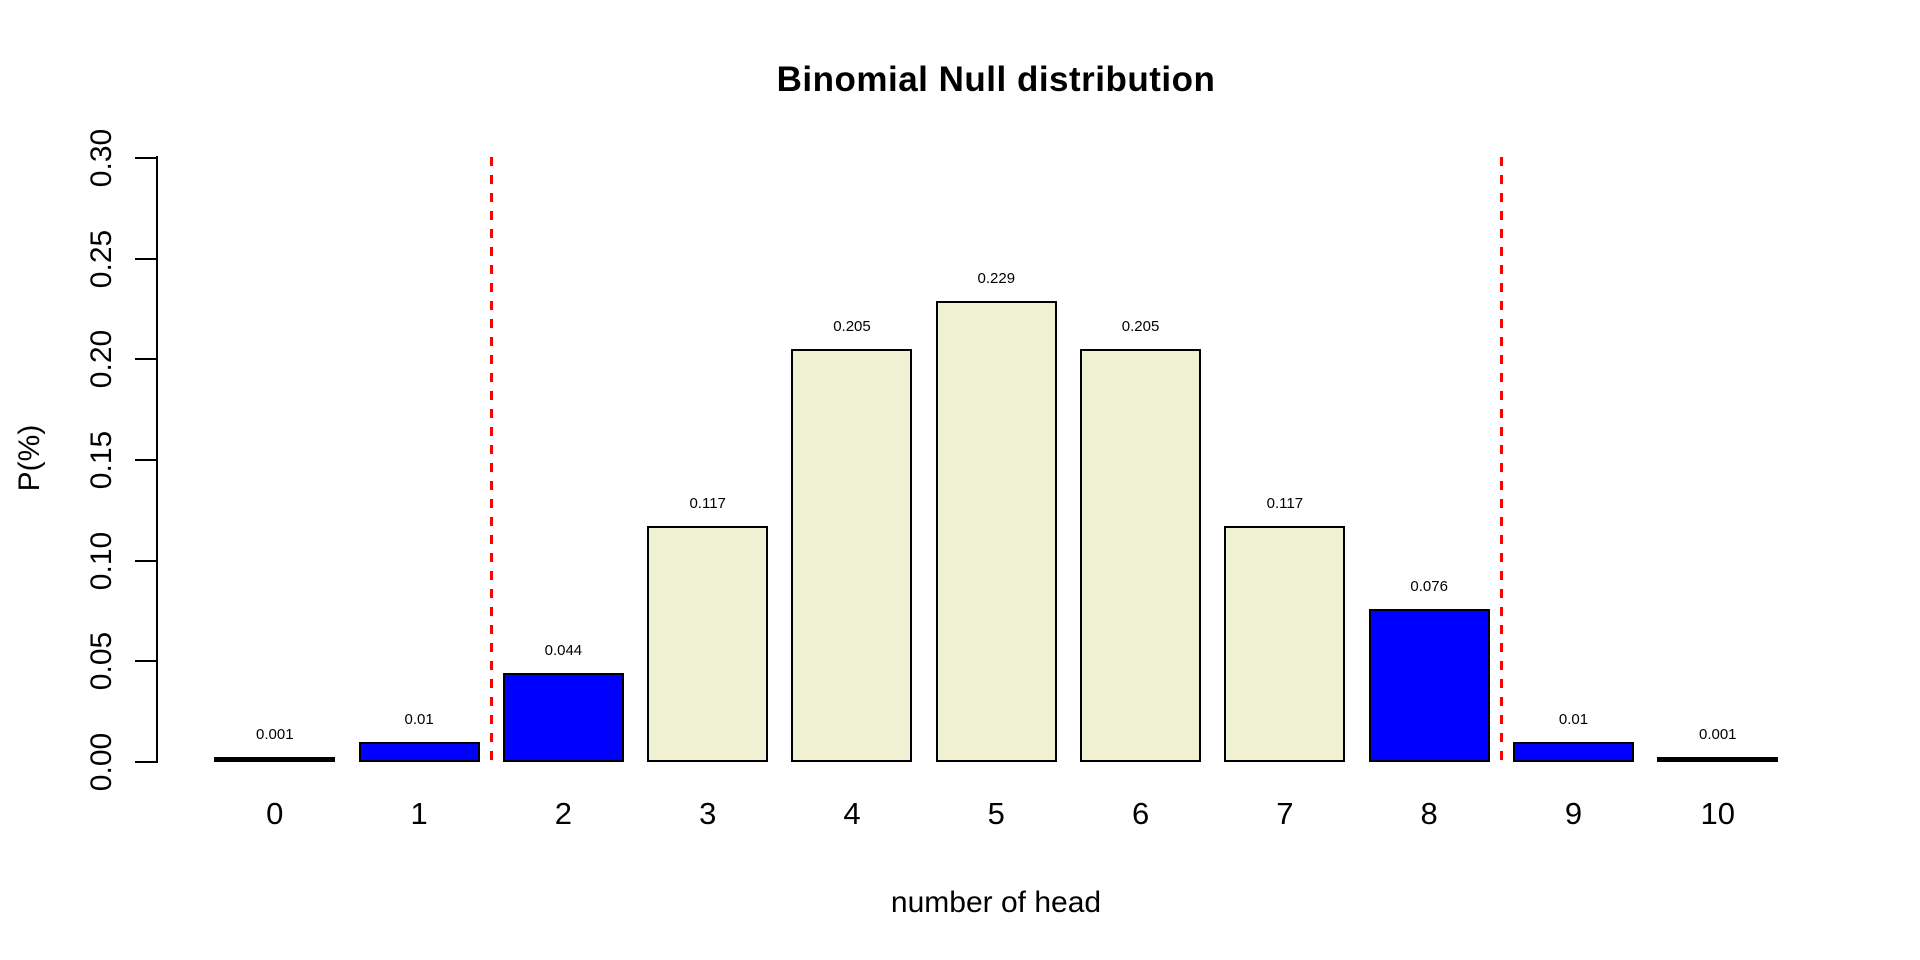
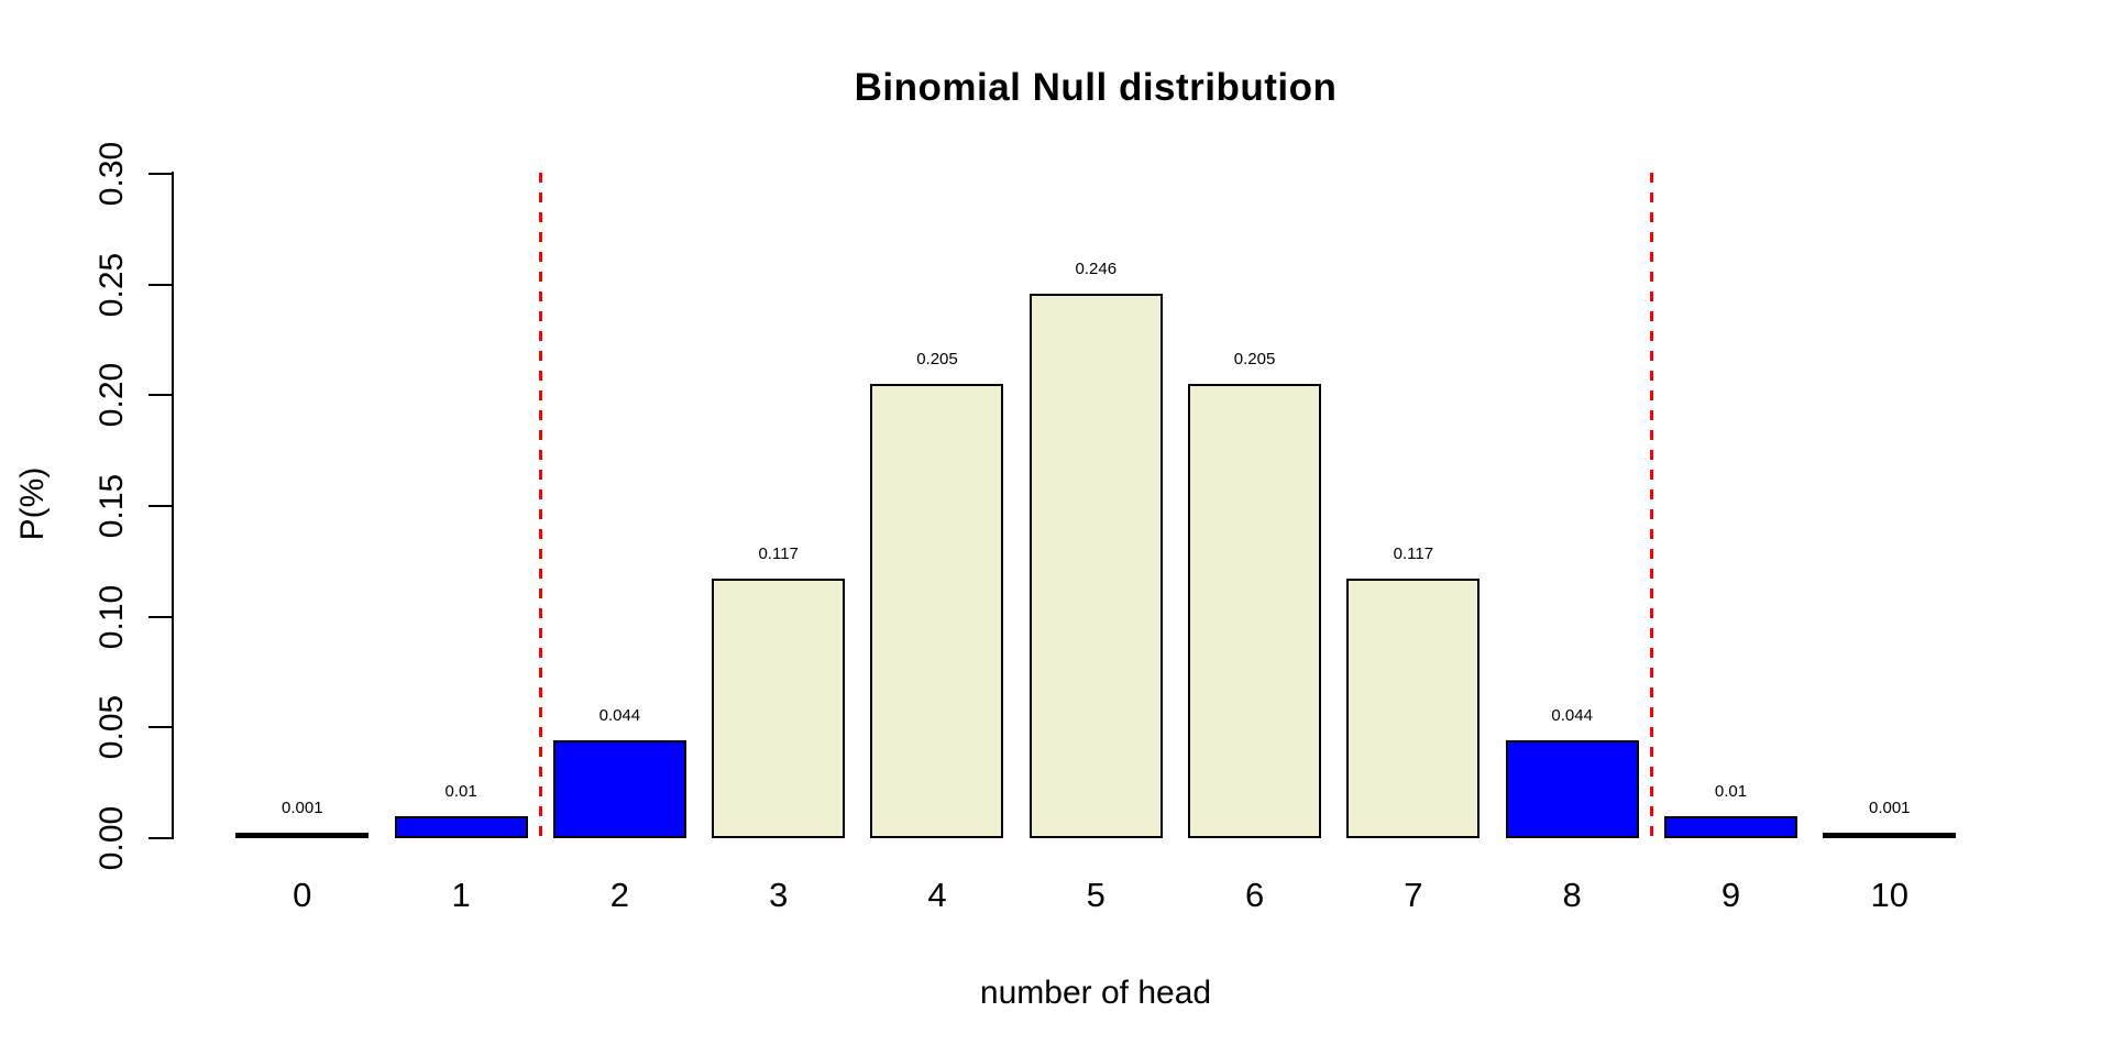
5: 0.229 -> 0.246
8: 0.076 -> 0.044
